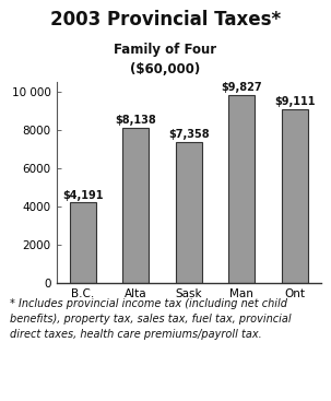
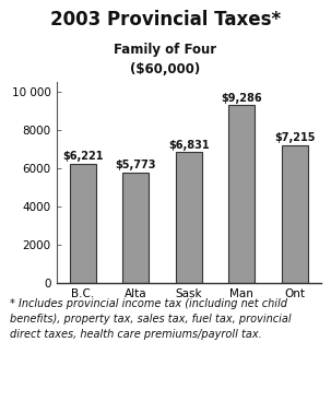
B.C.: $4,191 -> $6,221
Alta: $8,138 -> $5,773
Sask: $7,358 -> $6,831
Man: $9,827 -> $9,286
Ont: $9,111 -> $7,215
